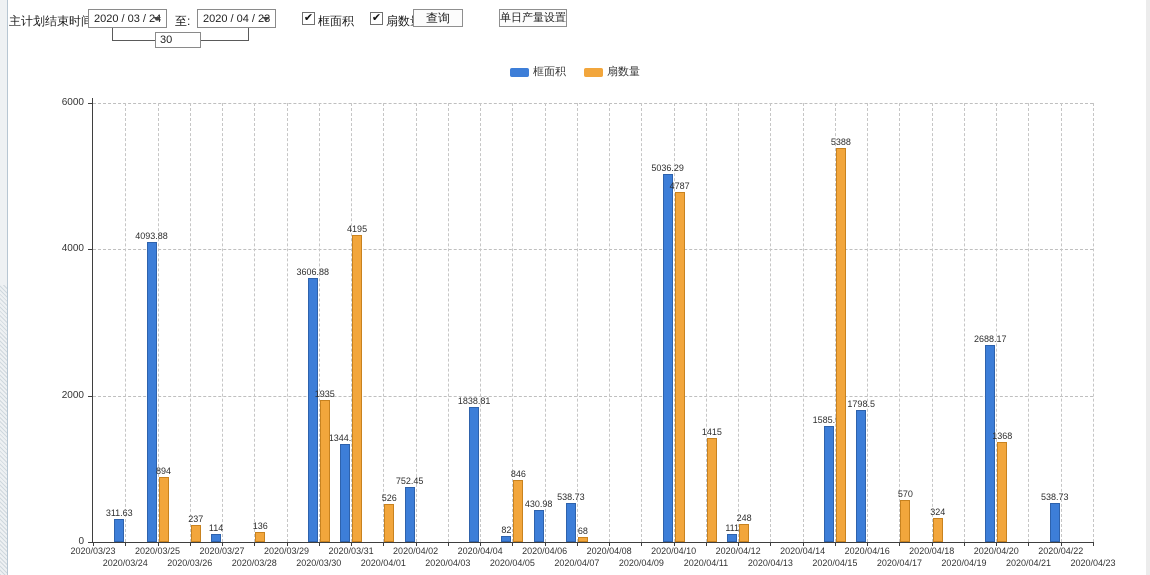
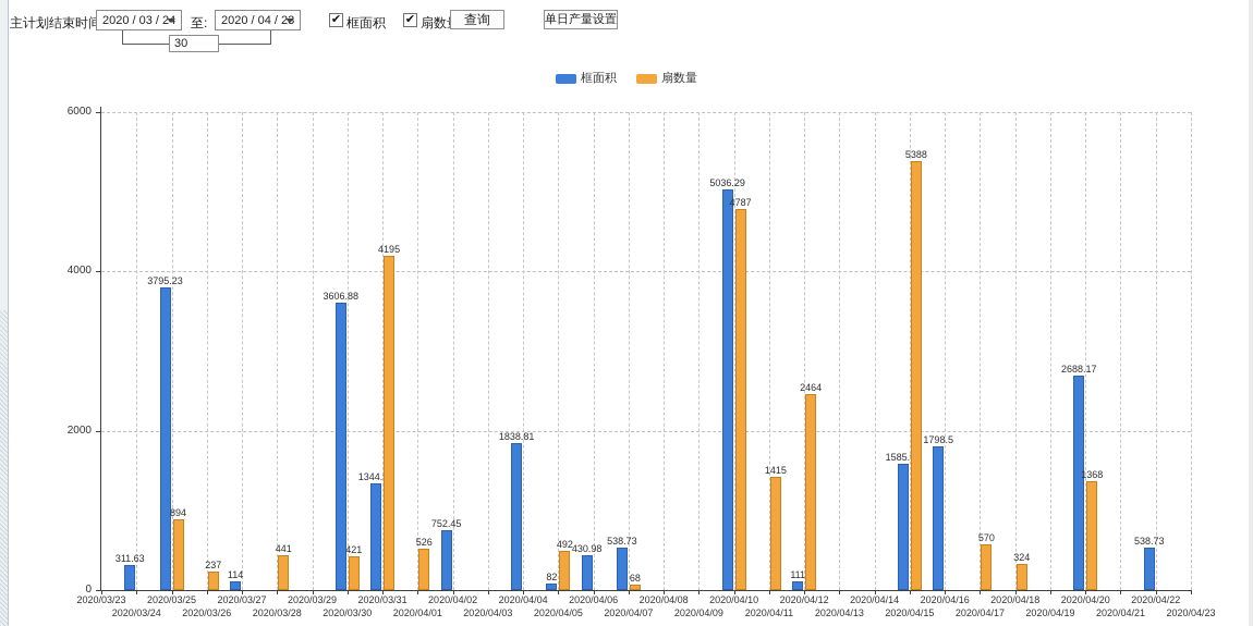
框面积/2020/03/25: 4093.88 -> 3795.23
扇数量/2020/03/28: 136 -> 441
扇数量/2020/03/30: 1935 -> 421
扇数量/2020/04/05: 846 -> 492
扇数量/2020/04/12: 248 -> 2464
